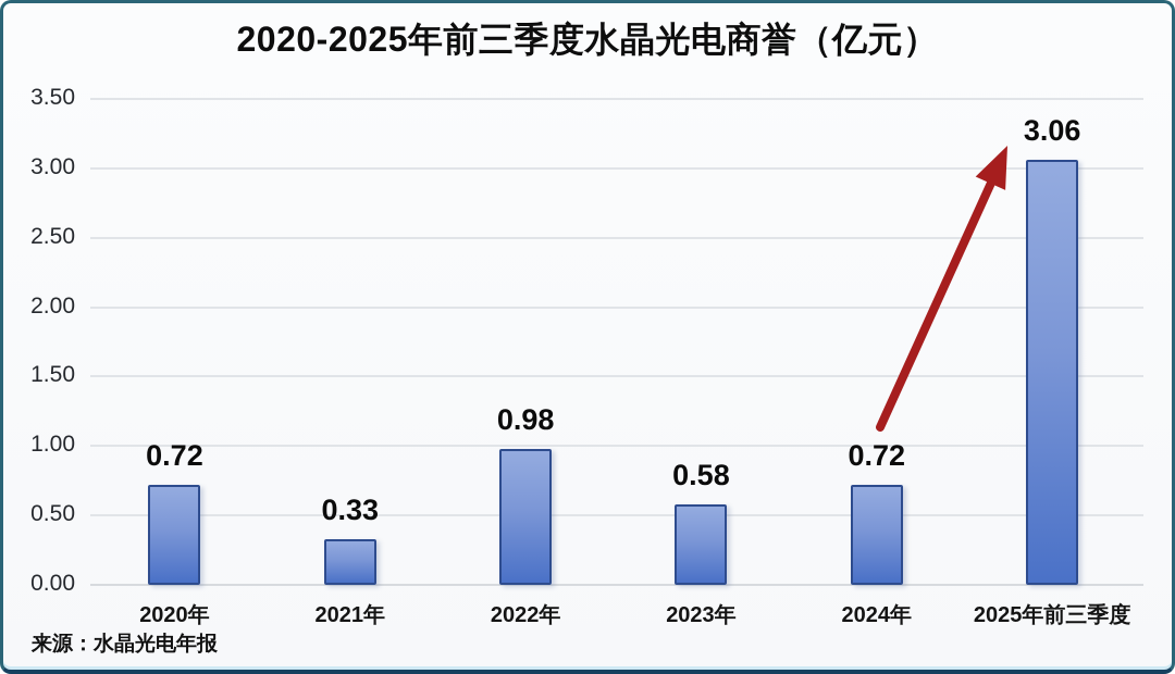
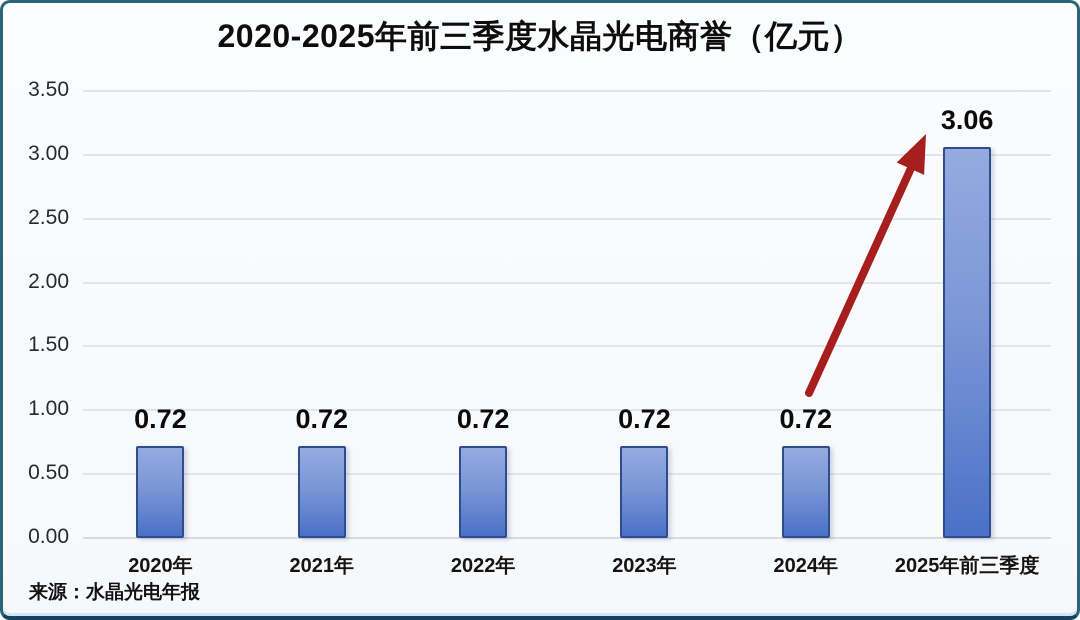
2021年: 0.33 -> 0.72
2022年: 0.98 -> 0.72
2023年: 0.58 -> 0.72
